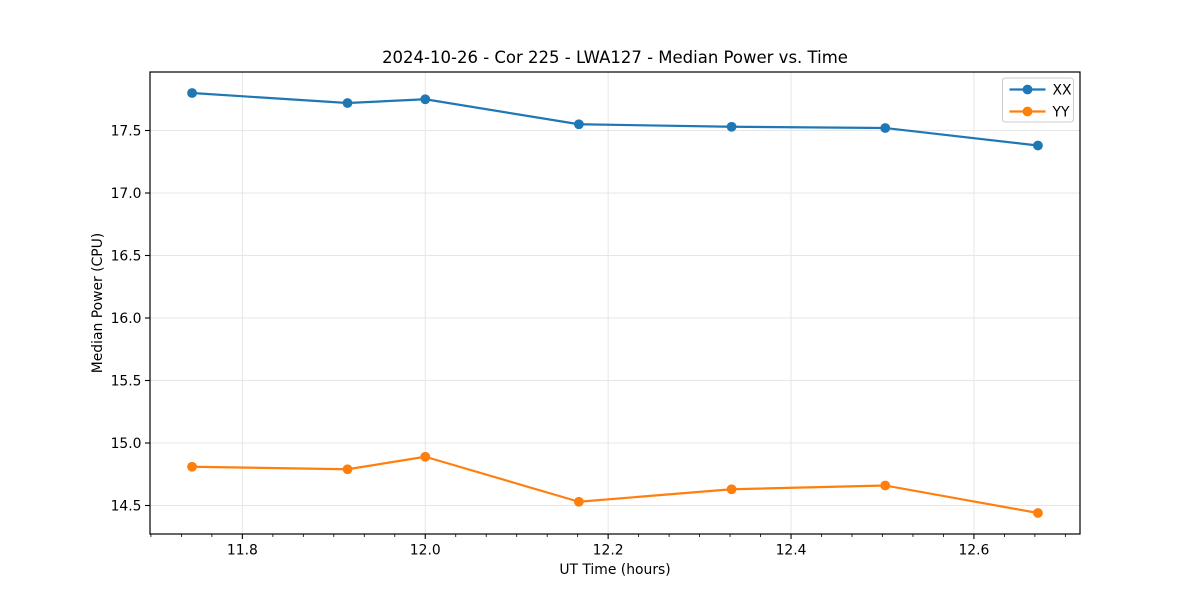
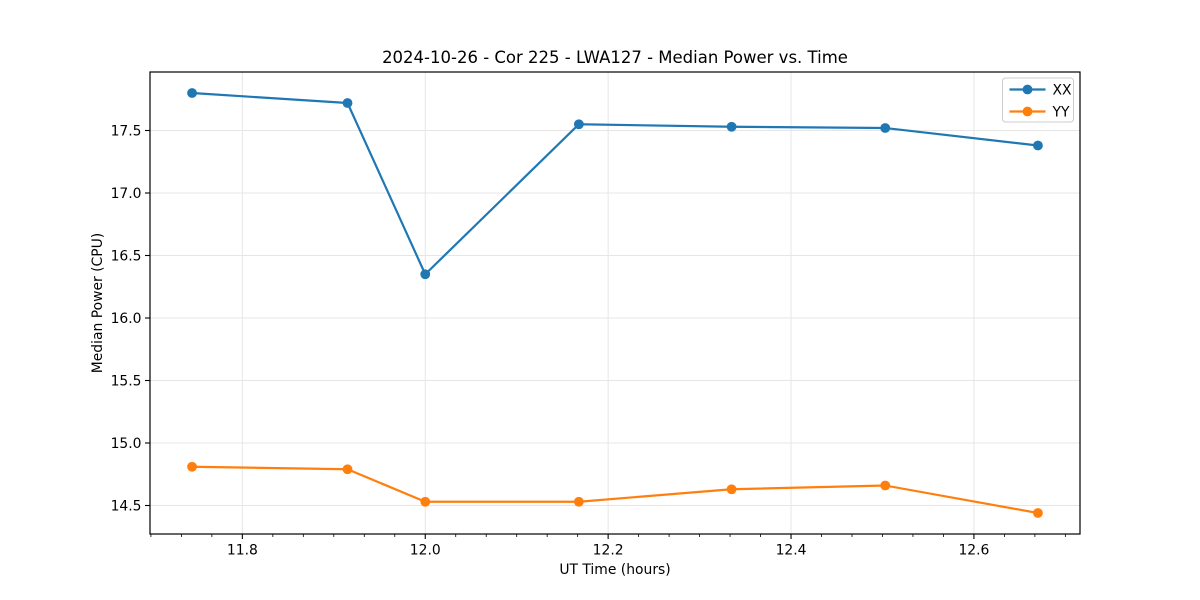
XX/12.0: 17.75 -> 16.35
YY/12.0: 14.89 -> 14.53
